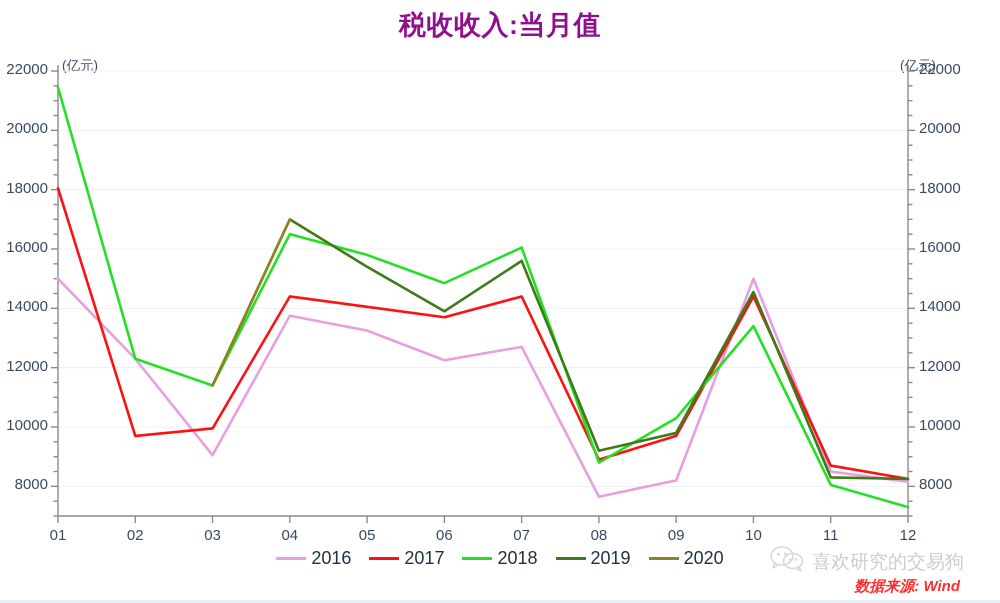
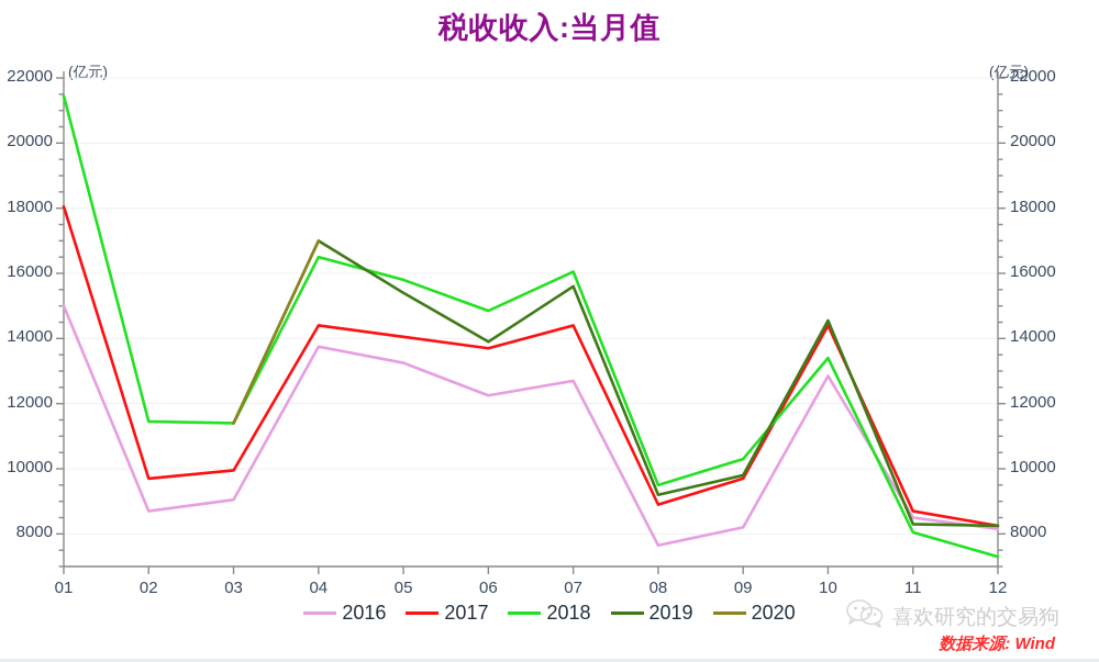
2016/02: 12300 -> 8700
2018/02: 12300 -> 11400
2018/08: 8800 -> 9500
2016/10: 15000 -> 12800
